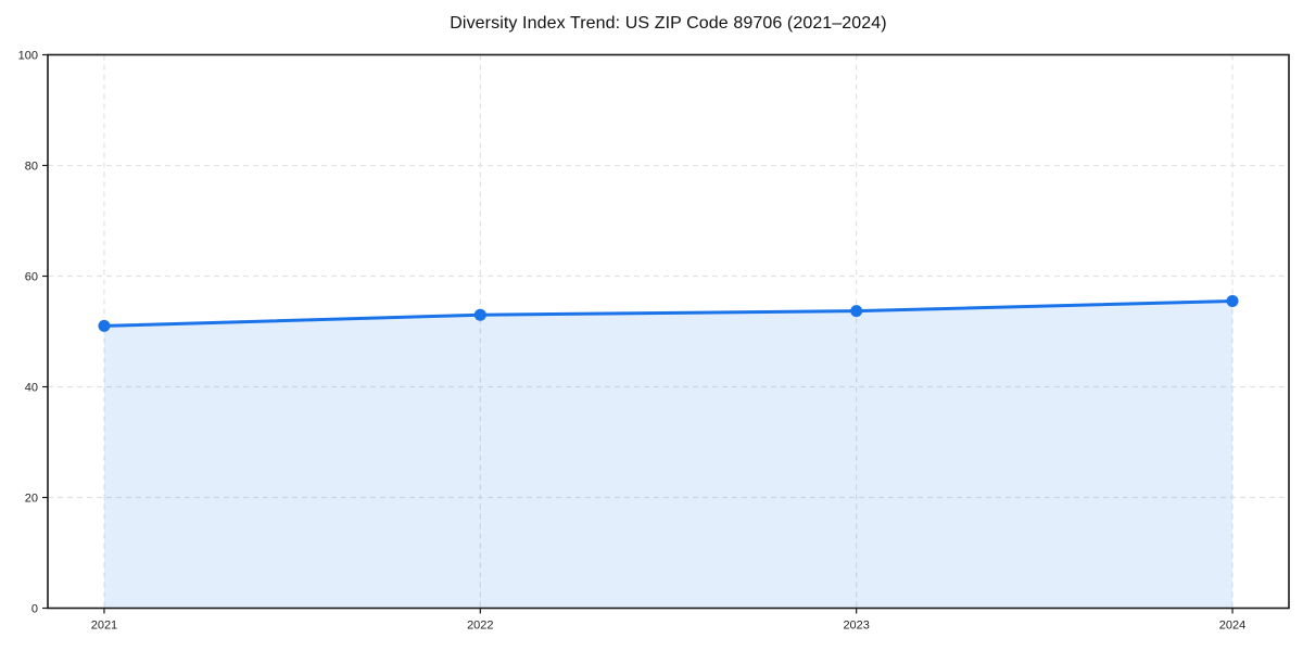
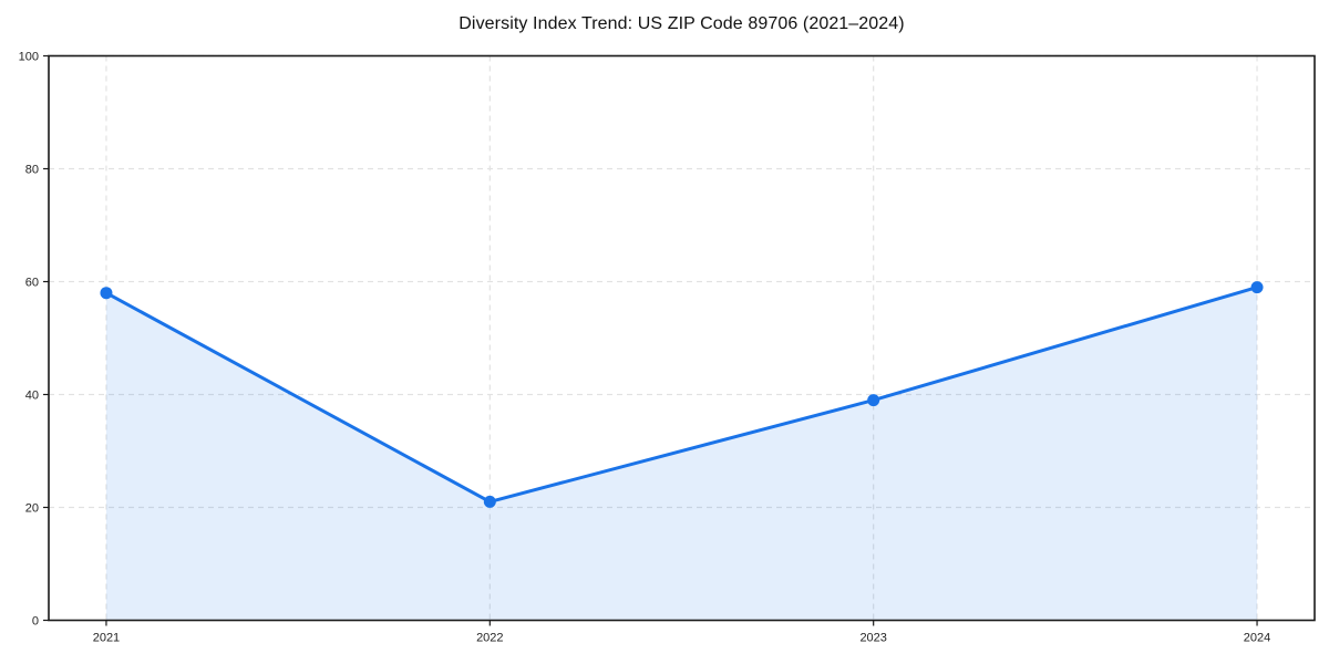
2021: 51 -> 58
2022: 53 -> 21
2023: 54 -> 39
2024: 56 -> 59
